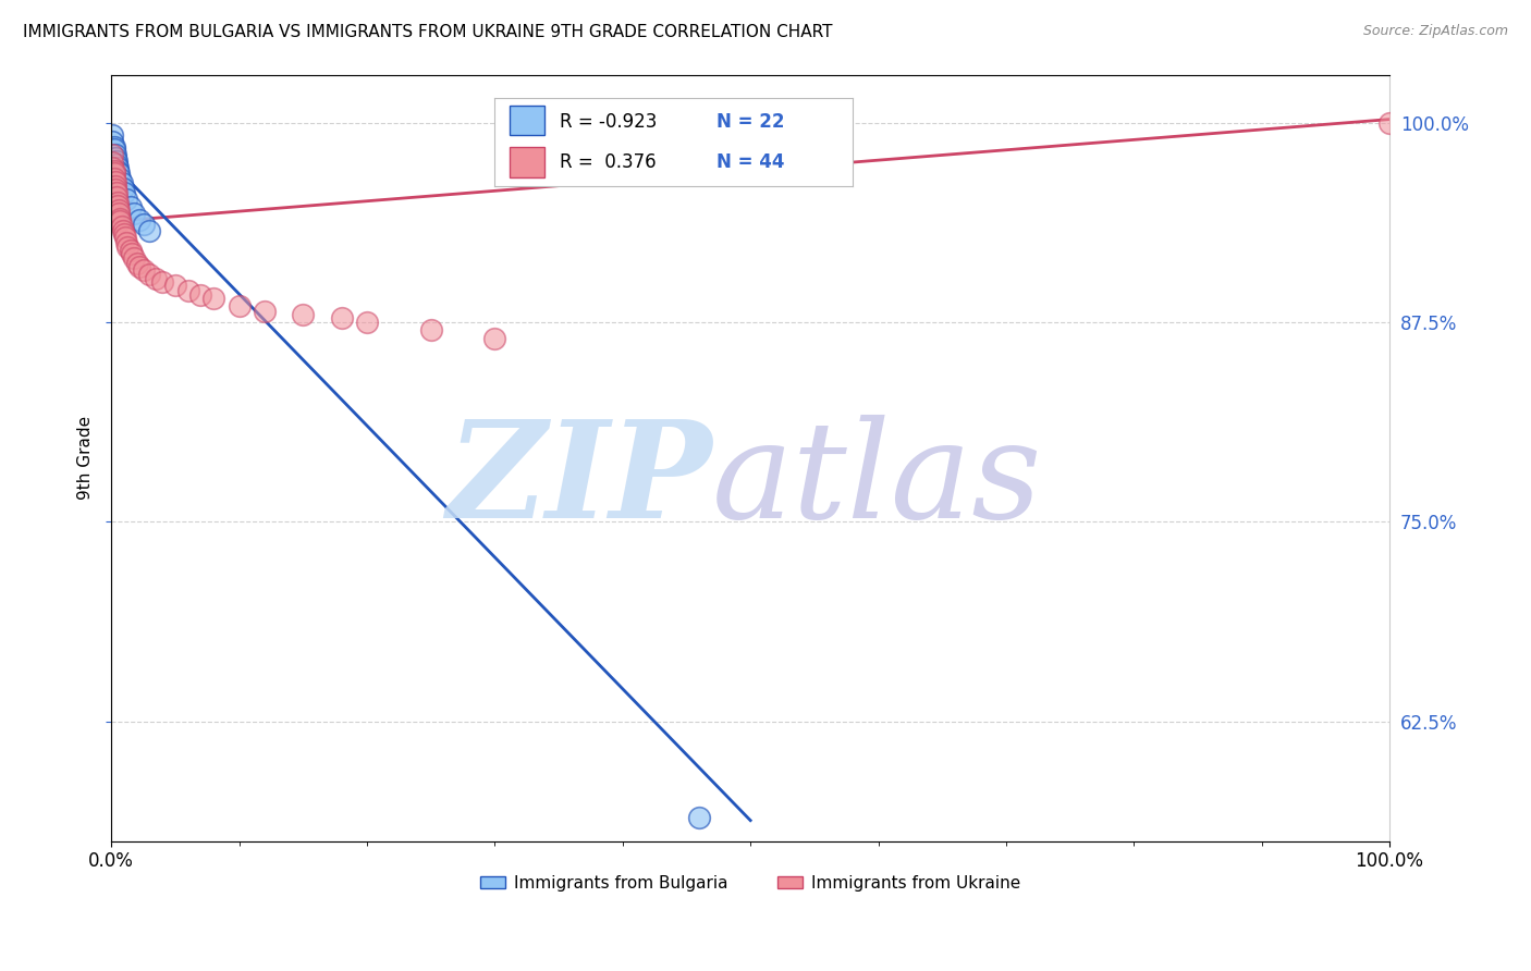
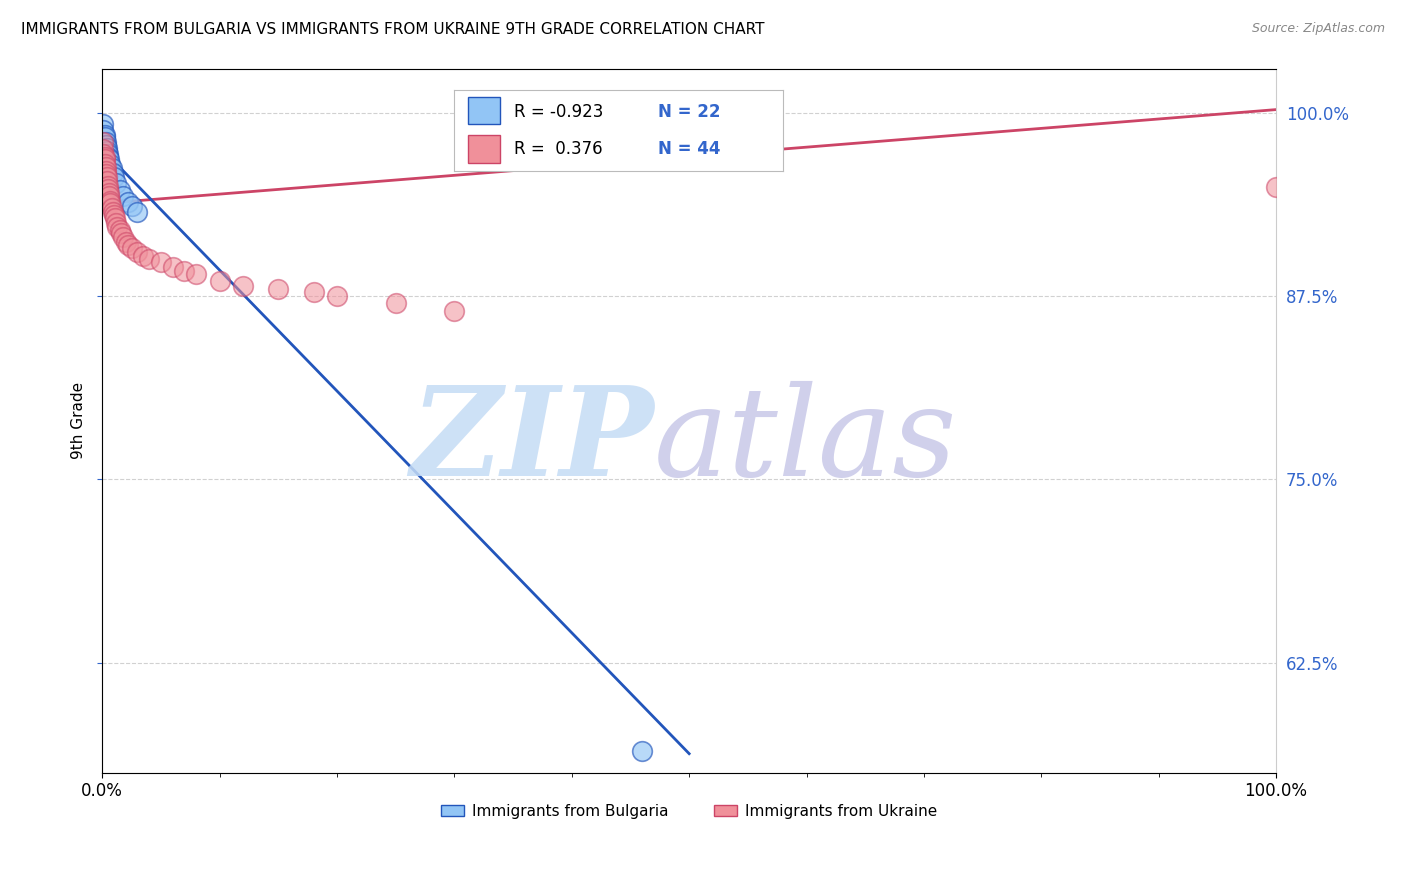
Immigrants from Ukraine/100.0%: 100.0% -> 94.9%
